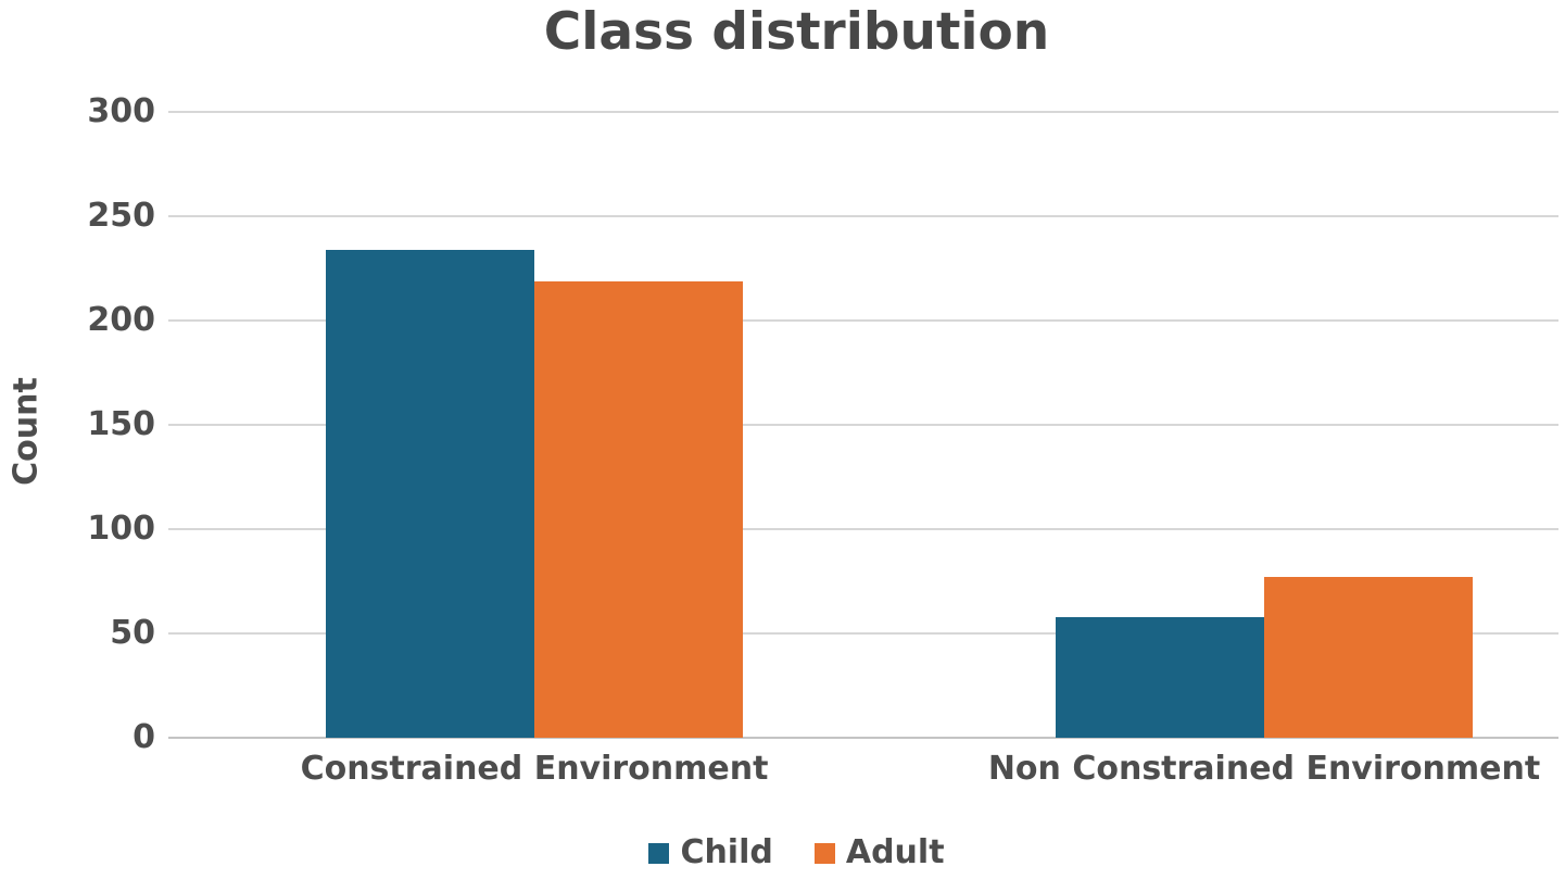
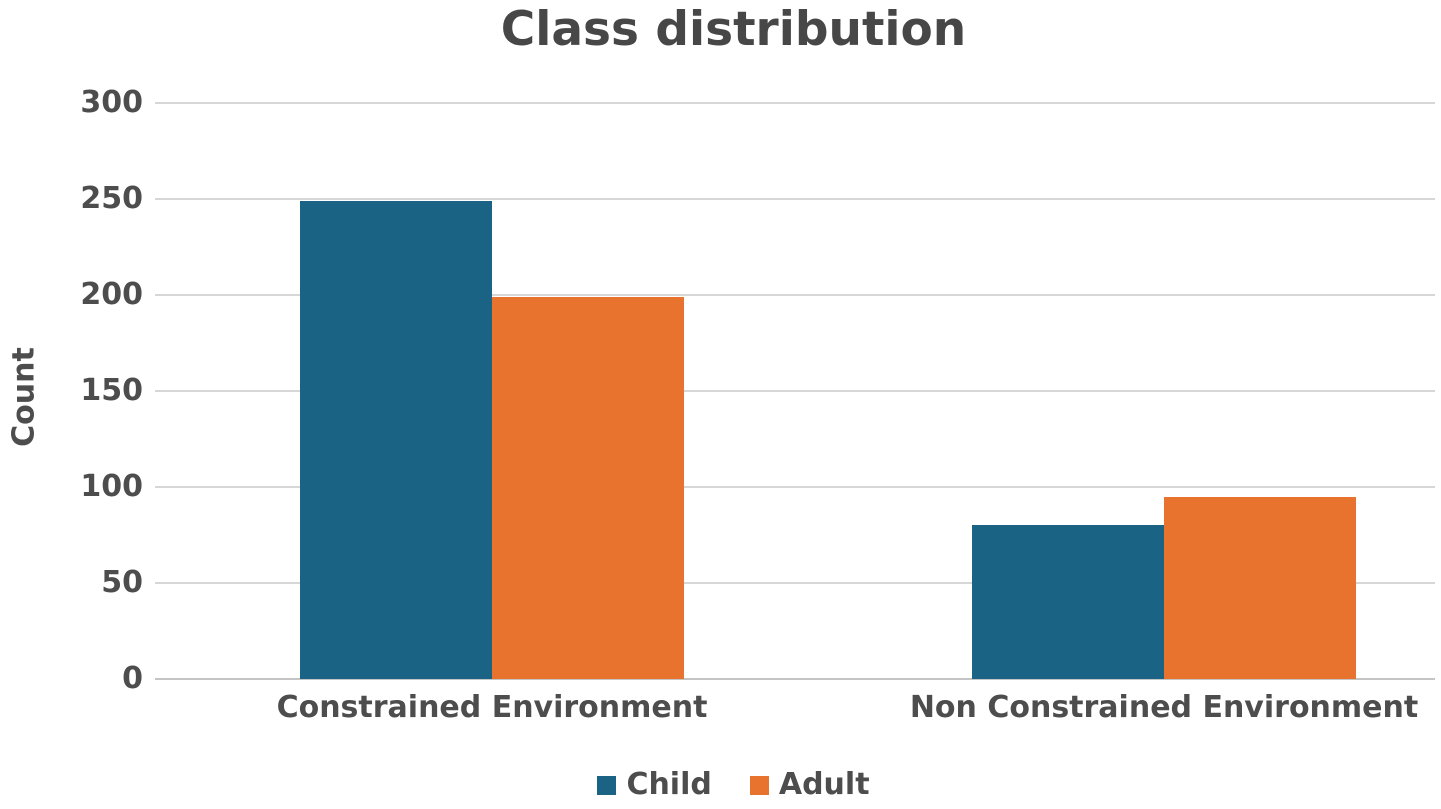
Child/Constrained Environment: 234 -> 249
Adult/Constrained Environment: 219 -> 199
Child/Non Constrained Environment: 58 -> 80
Adult/Non Constrained Environment: 77 -> 95
